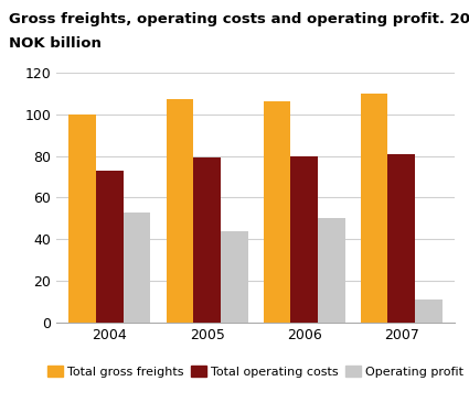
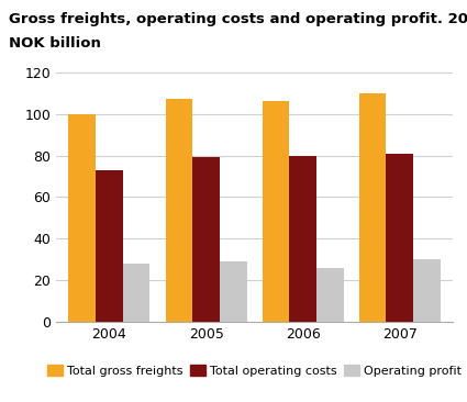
Operating profit/2004: 53 -> 28
Operating profit/2005: 44 -> 29
Operating profit/2006: 50 -> 26
Operating profit/2007: 11 -> 30
